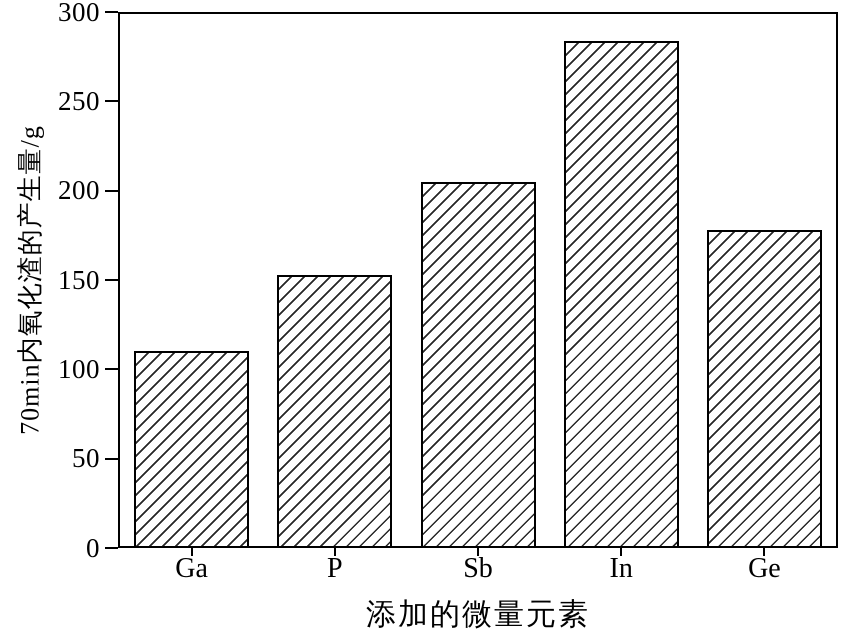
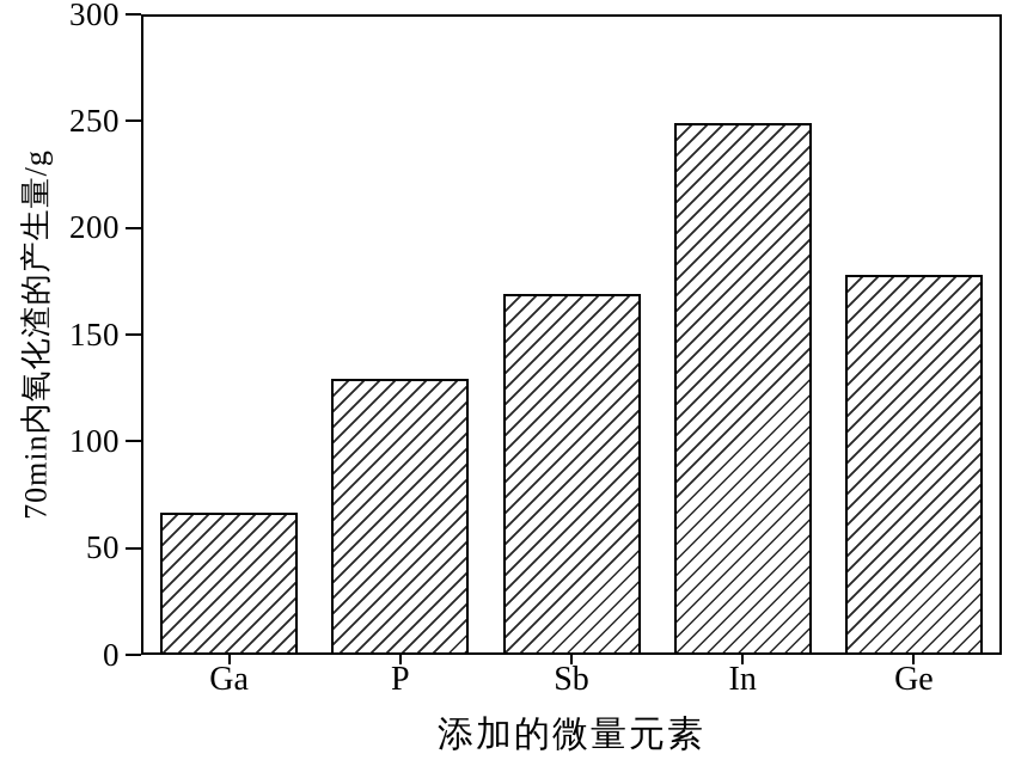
Ga: 110 -> 66
P: 153 -> 129
Sb: 205 -> 169
In: 285 -> 250
